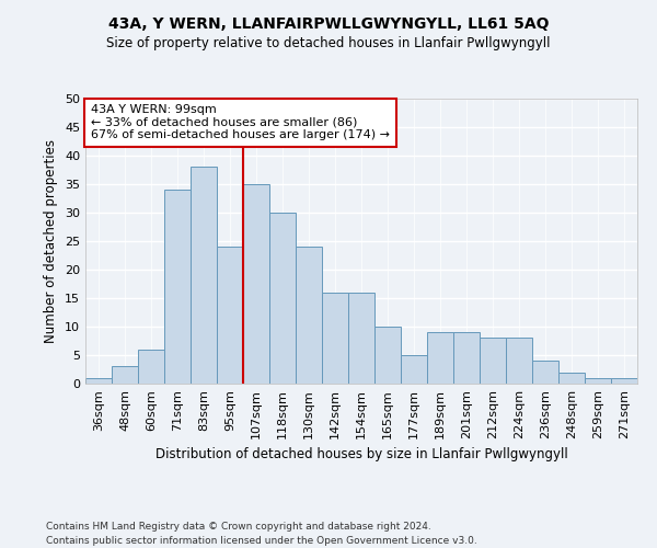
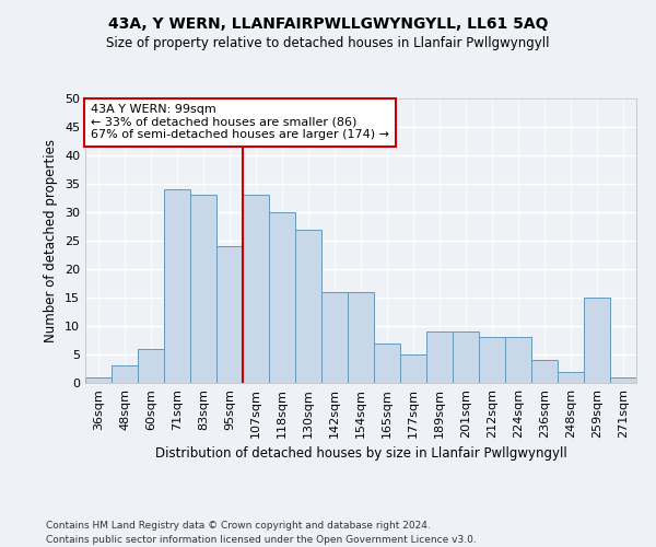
83sqm: 38 -> 33
107sqm: 35 -> 33
130sqm: 24 -> 27
165sqm: 10 -> 7
259sqm: 1 -> 15
